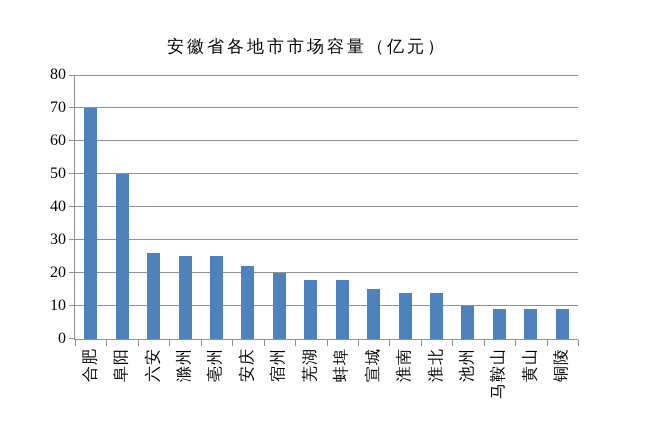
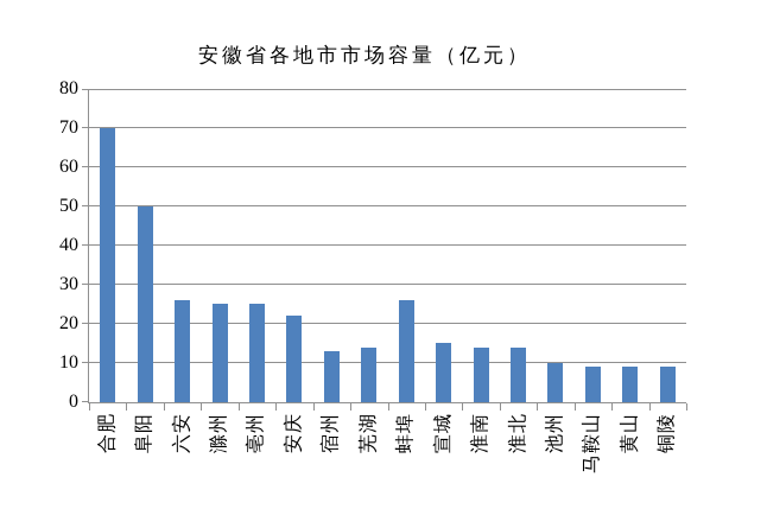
宿州: 20 -> 13
芜湖: 18 -> 14
蚌埠: 18 -> 26
